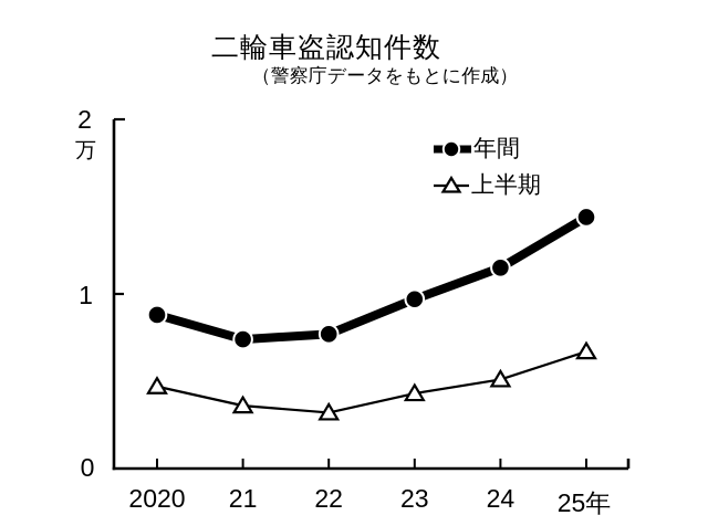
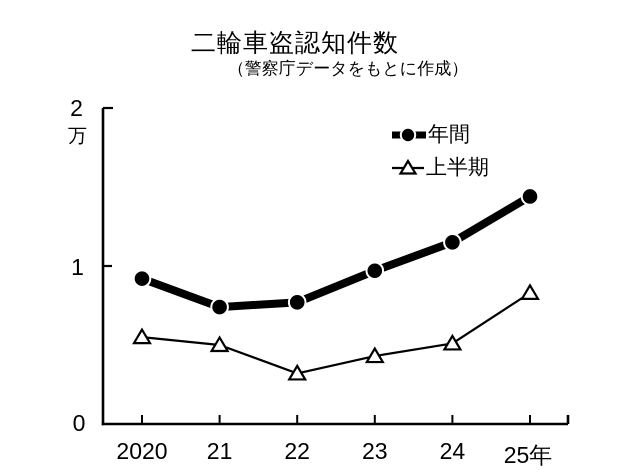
年間/2020: 0.88 -> 0.92
上半期/2020: 0.47 -> 0.55
上半期/21: 0.36 -> 0.50
上半期/25年: 0.67 -> 0.83
